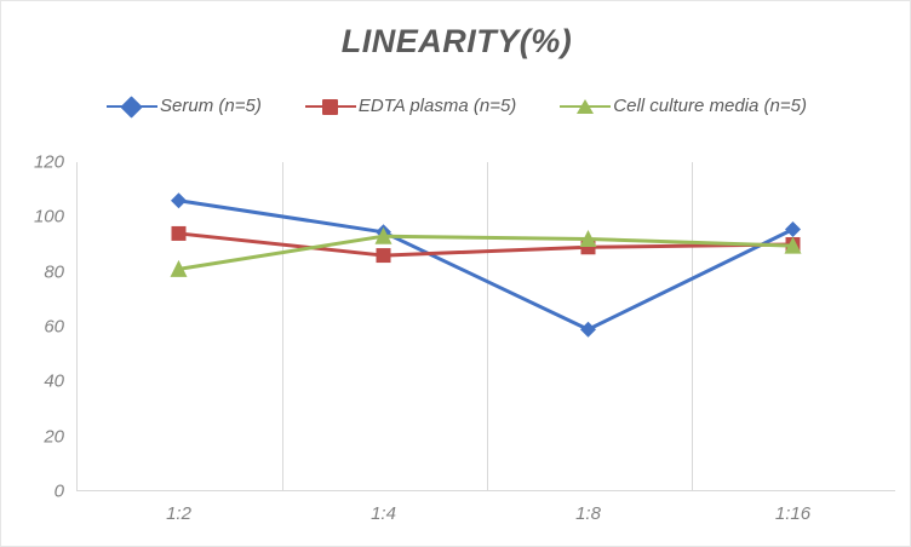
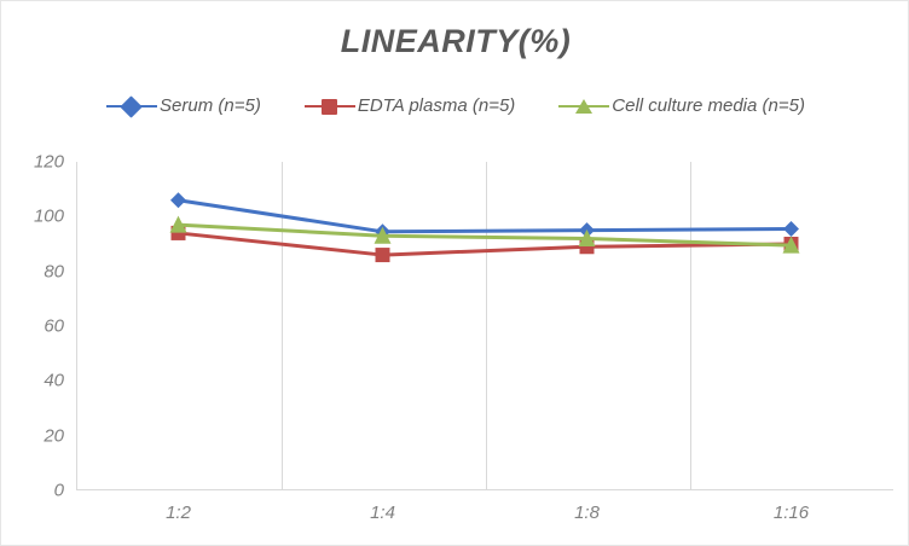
Cell culture media (n=5)/1:2: 81 -> 97
Serum (n=5)/1:8: 59 -> 95
